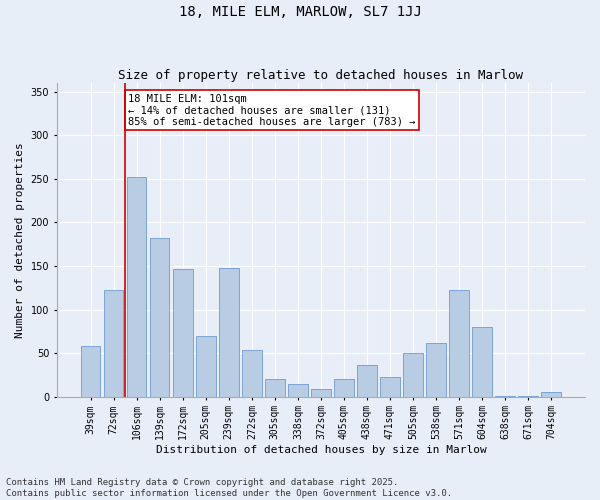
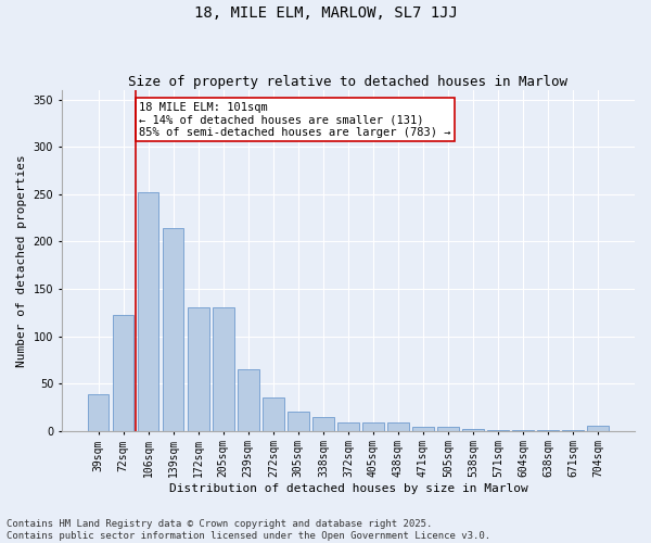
39sqm: 58 -> 39
139sqm: 182 -> 214
172sqm: 146 -> 130
205sqm: 70 -> 130
239sqm: 148 -> 65
272sqm: 54 -> 35
405sqm: 20 -> 9
438sqm: 36 -> 9
471sqm: 22 -> 4
505sqm: 50 -> 4
538sqm: 62 -> 2
571sqm: 122 -> 1
604sqm: 80 -> 1
